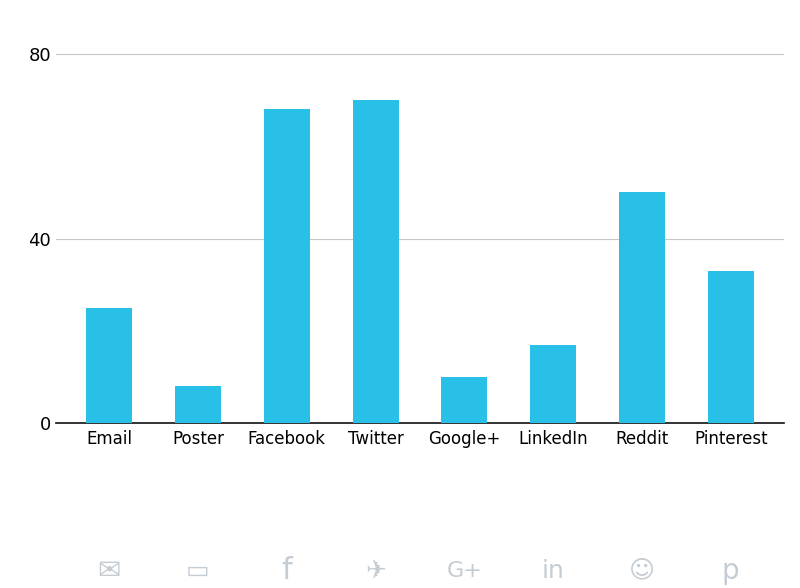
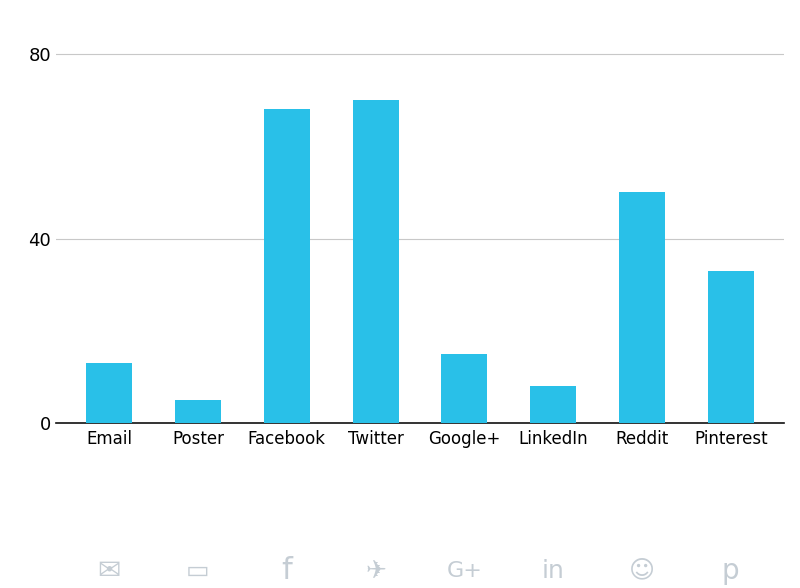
Email: 25 -> 13
Poster: 8 -> 5
Google+: 10 -> 15
LinkedIn: 17 -> 8
